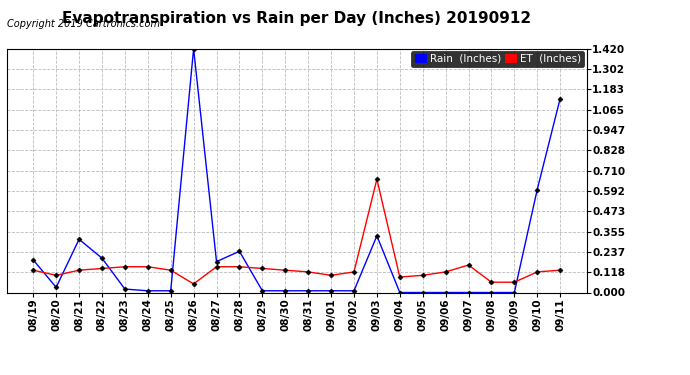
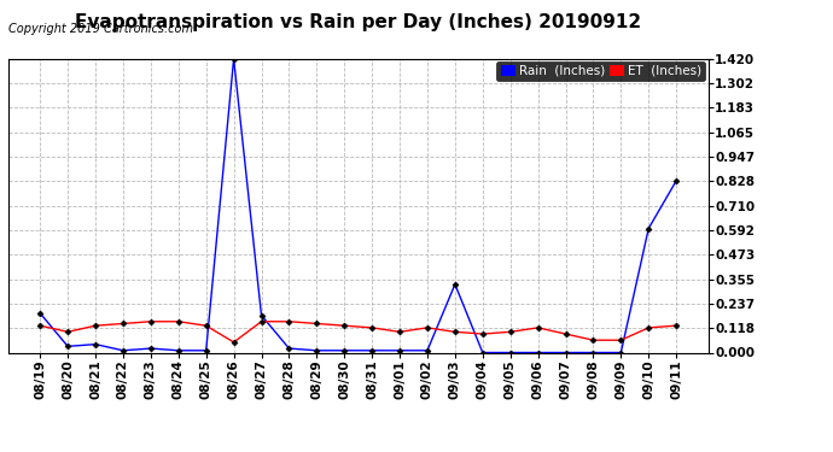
Rain (Inches)/08/21: 0.31 -> 0.04
Rain (Inches)/08/22: 0.20 -> 0.01
Rain (Inches)/08/28: 0.24 -> 0.02
ET (Inches)/09/03: 0.66 -> 0.10
ET (Inches)/09/07: 0.16 -> 0.09
Rain (Inches)/09/11: 1.13 -> 0.83
